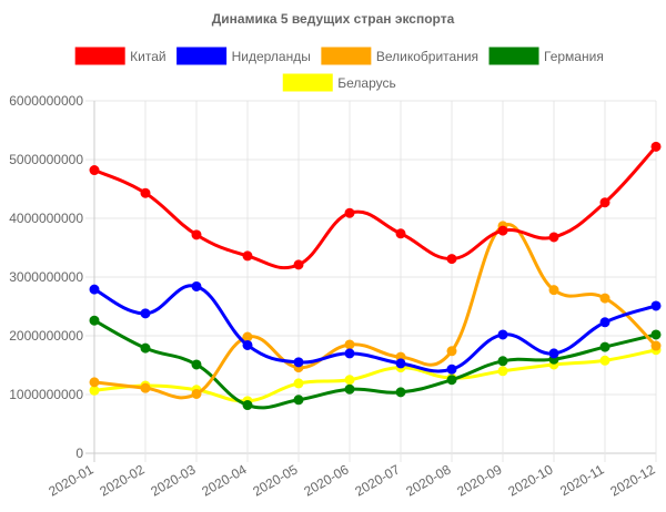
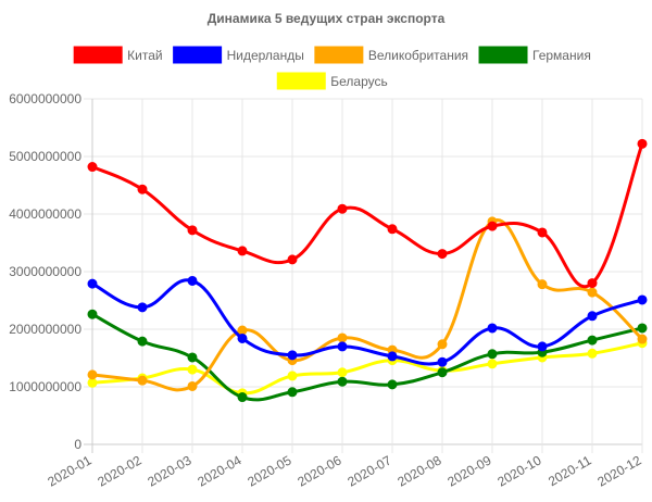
Беларусь/2020-03: 1100000000 -> 1300000000
Китай/2020-11: 4300000000 -> 2800000000
